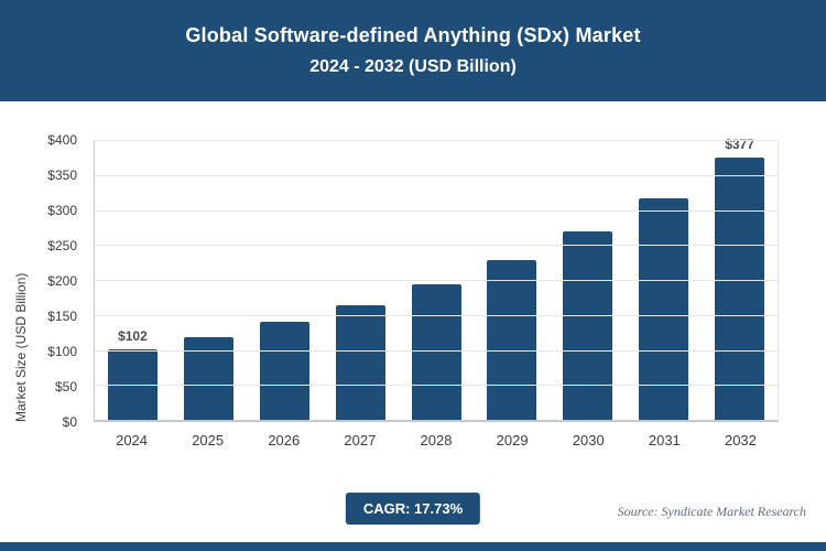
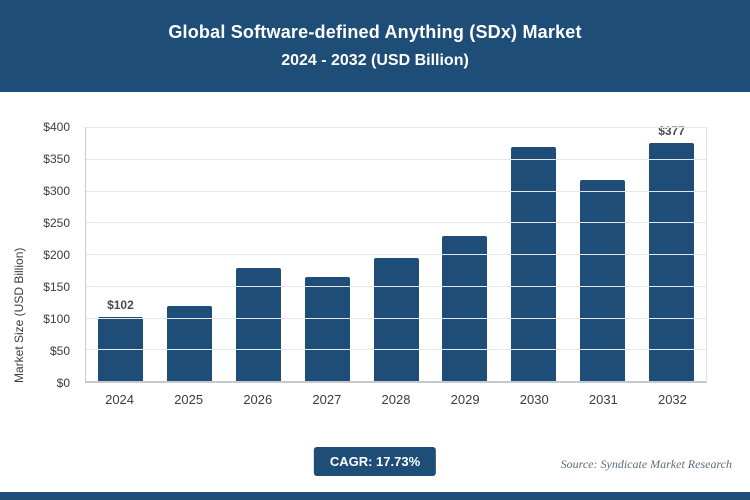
2026: $140 -> $180
2030: $270 -> $370
